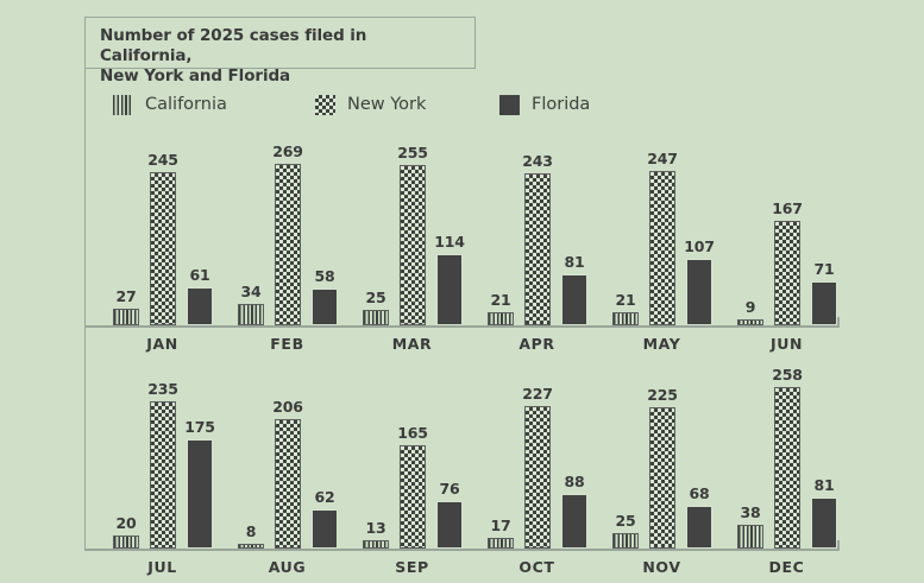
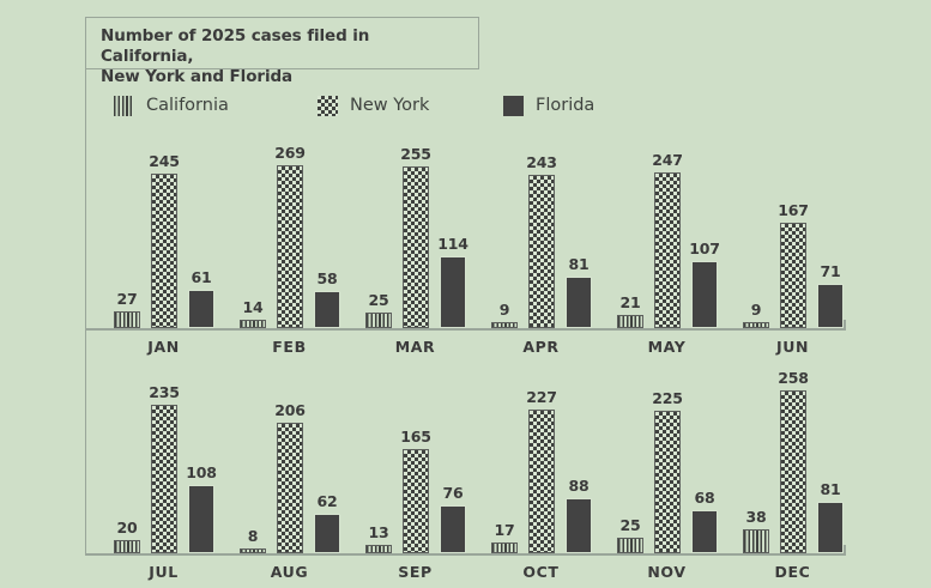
California/FEB: 34 -> 14
California/APR: 21 -> 9
Florida/JUL: 175 -> 108
